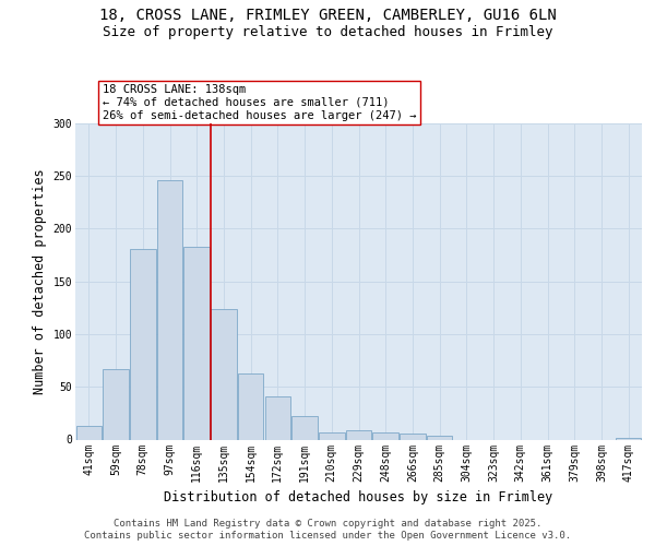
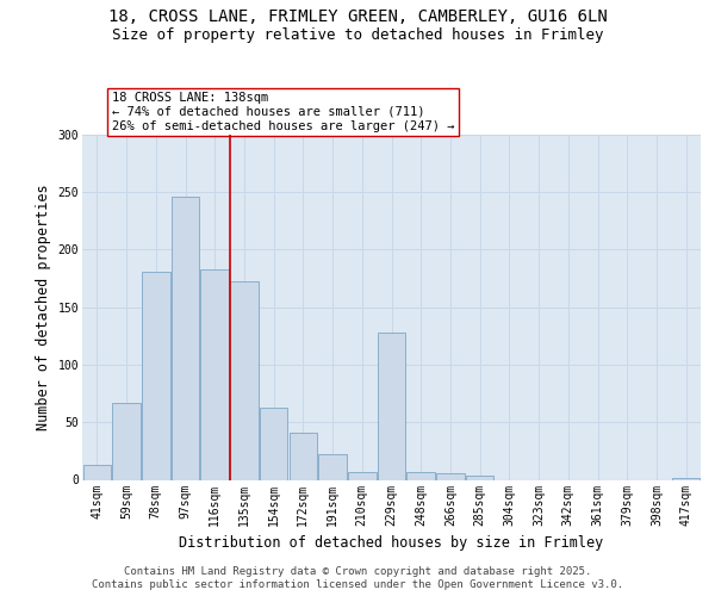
135sqm: 124 -> 172
229sqm: 9 -> 128
